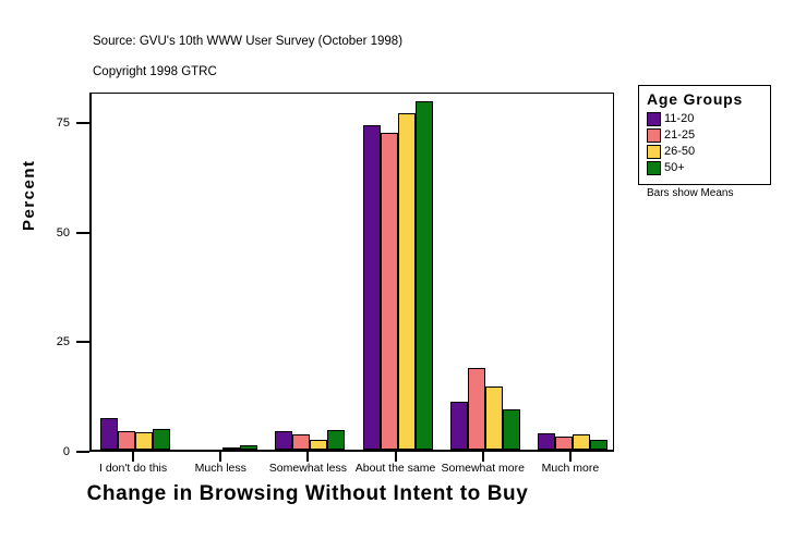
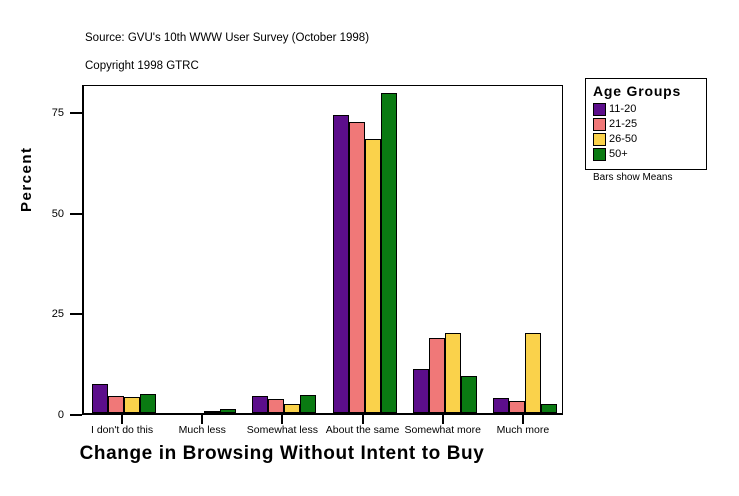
26-50/About the same: 77 -> 68
26-50/Somewhat more: 14 -> 20
26-50/Much more: 4 -> 20
